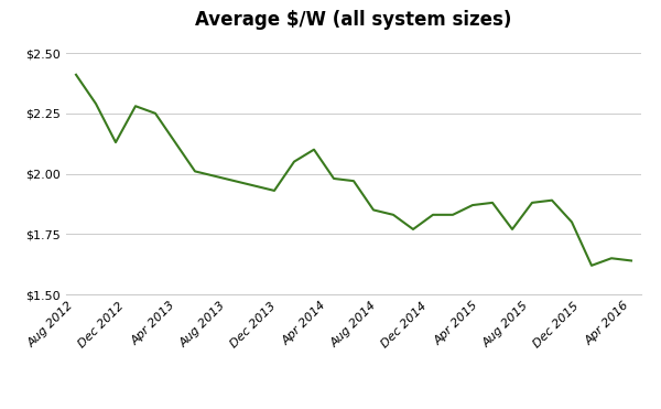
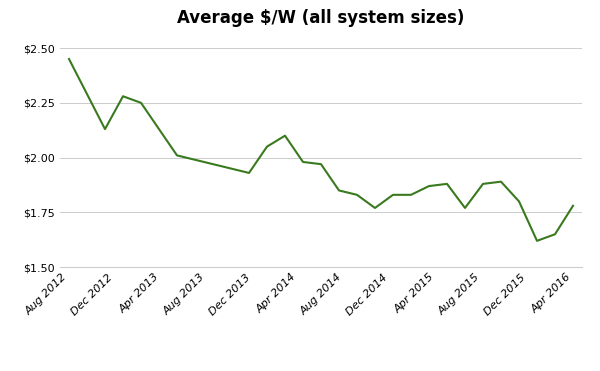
Aug 2012: $2.41 -> $2.45
Apr 2016: $1.64 -> $1.78
